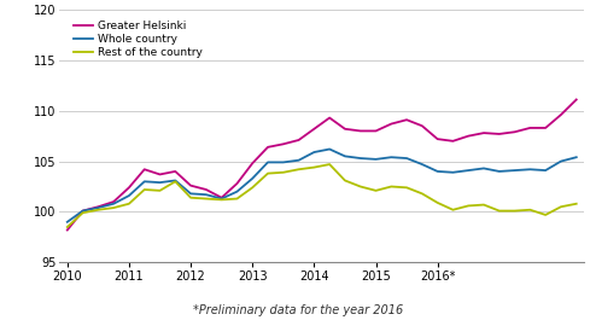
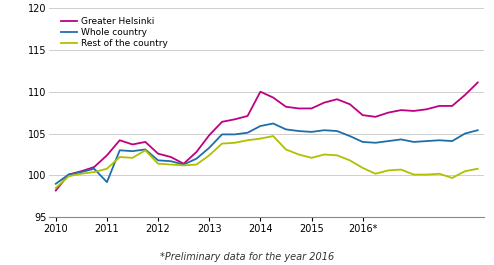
Whole country/2011: 101.6 -> 99.2
Greater Helsinki/2014: 108.2 -> 110.0
